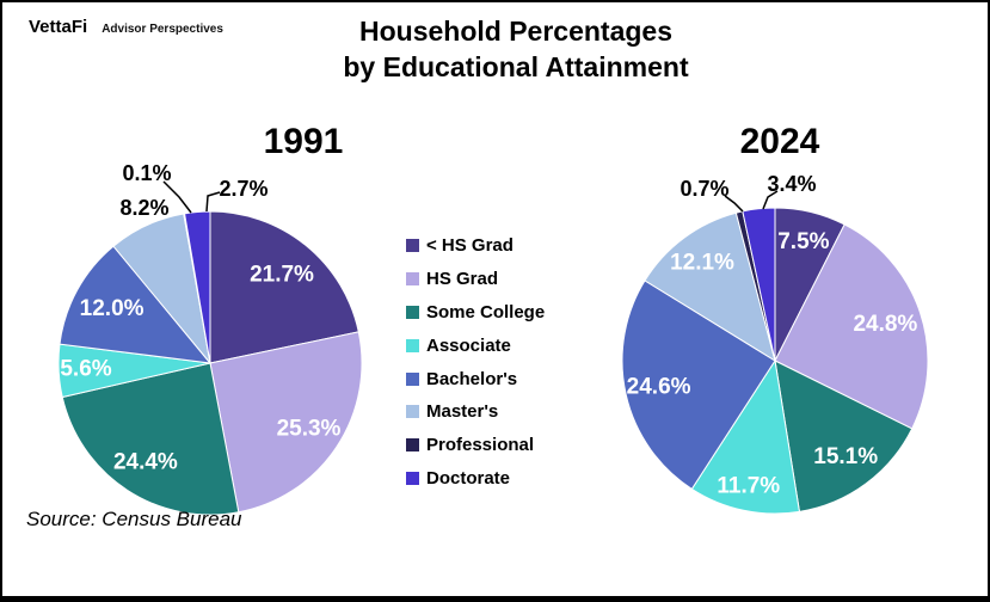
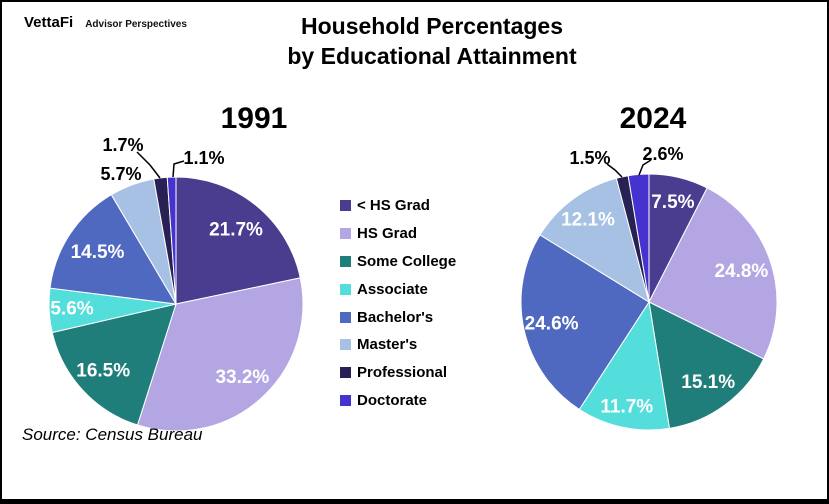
1991/HS Grad: 25.3% -> 33.2%
1991/Some College: 24.4% -> 16.5%
1991/Bachelor's: 12.0% -> 14.5%
1991/Master's: 8.2% -> 5.7%
1991/Professional: 0.1% -> 1.7%
1991/Doctorate: 2.7% -> 1.1%
2024/Professional: 0.7% -> 1.5%
2024/Doctorate: 3.4% -> 2.6%
